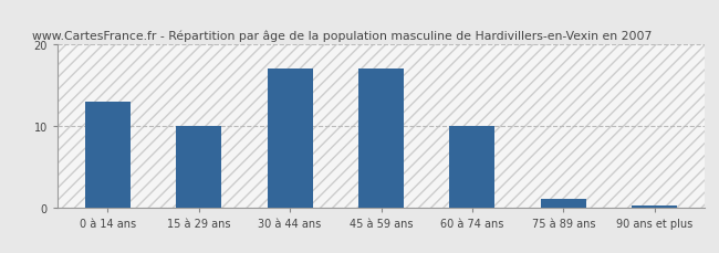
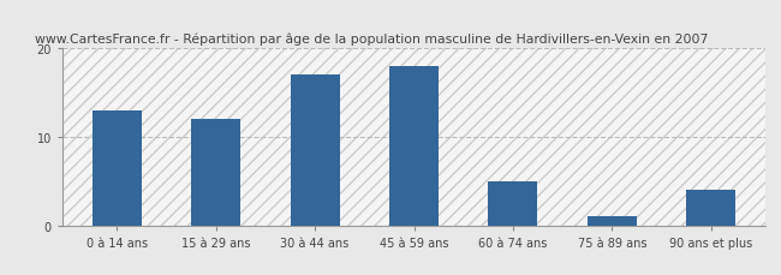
15 à 29 ans: 10.0 -> 12.0
45 à 59 ans: 17.0 -> 18.0
60 à 74 ans: 10.0 -> 5.0
90 ans et plus: 0.1 -> 4.0
